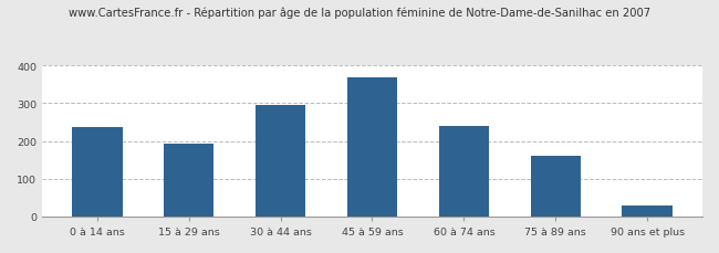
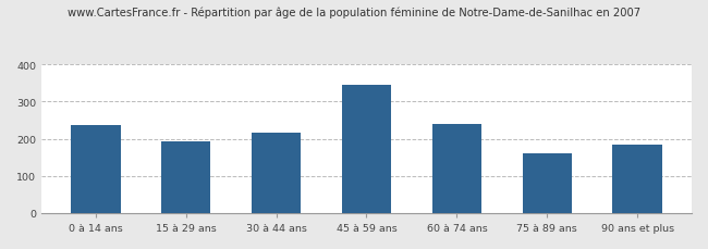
30 à 44 ans: 295 -> 215
45 à 59 ans: 368 -> 345
90 ans et plus: 28 -> 185
